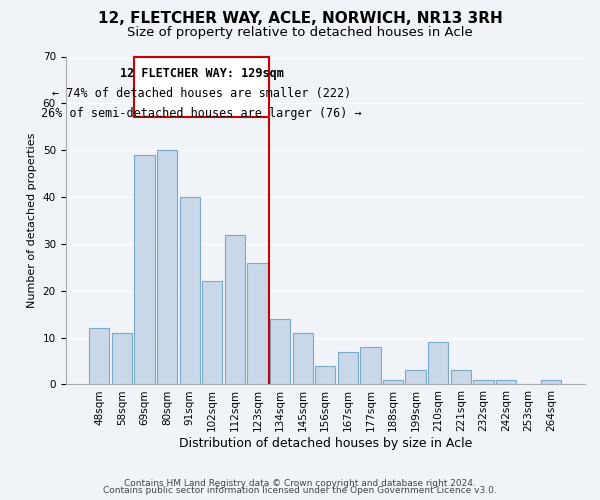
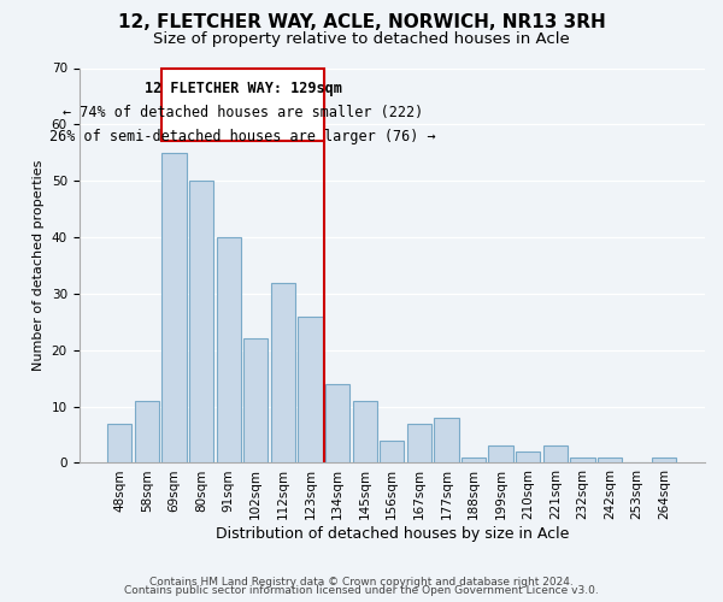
48sqm: 12 -> 7
69sqm: 49 -> 55
210sqm: 9 -> 2
